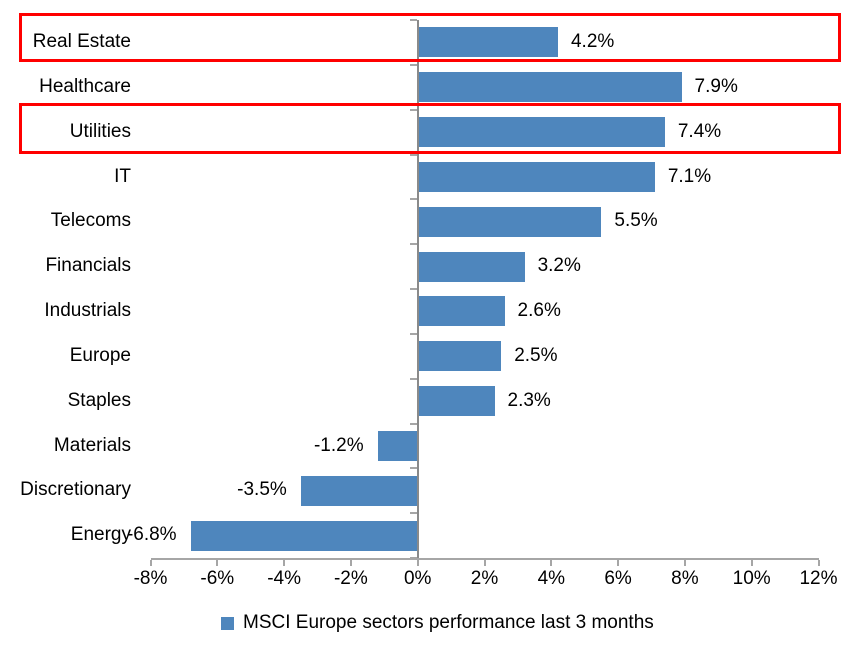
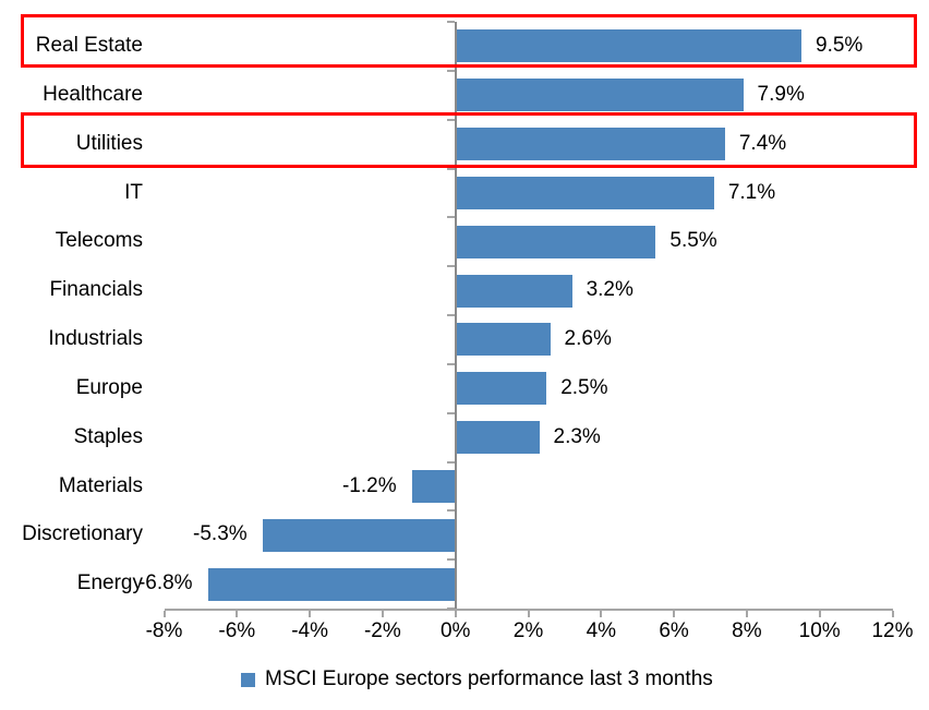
Real Estate: 4.2% -> 9.5%
Discretionary: -3.5% -> -5.3%
